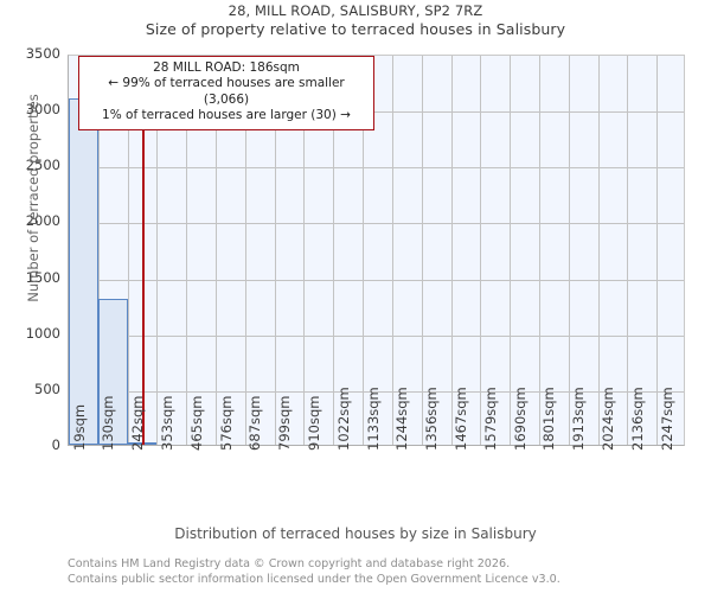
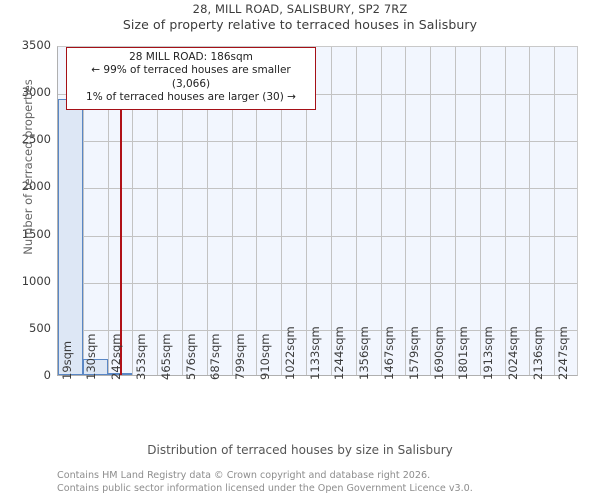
19sqm: 3100 -> 2900
130sqm: 1300 -> 200
